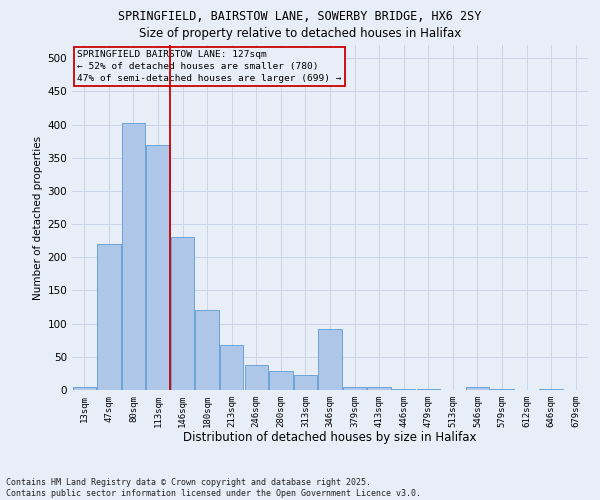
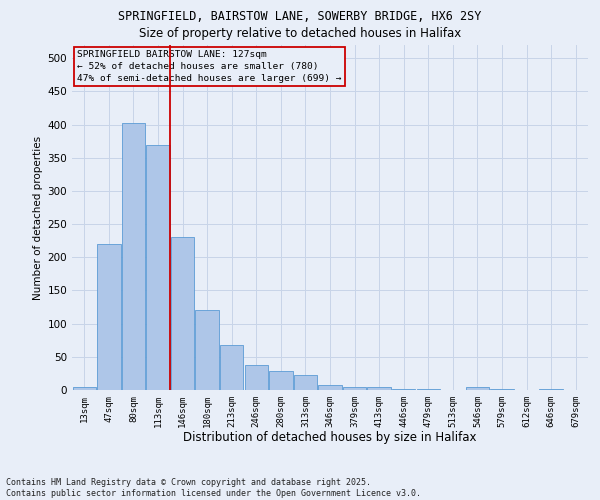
346sqm: 92 -> 8
